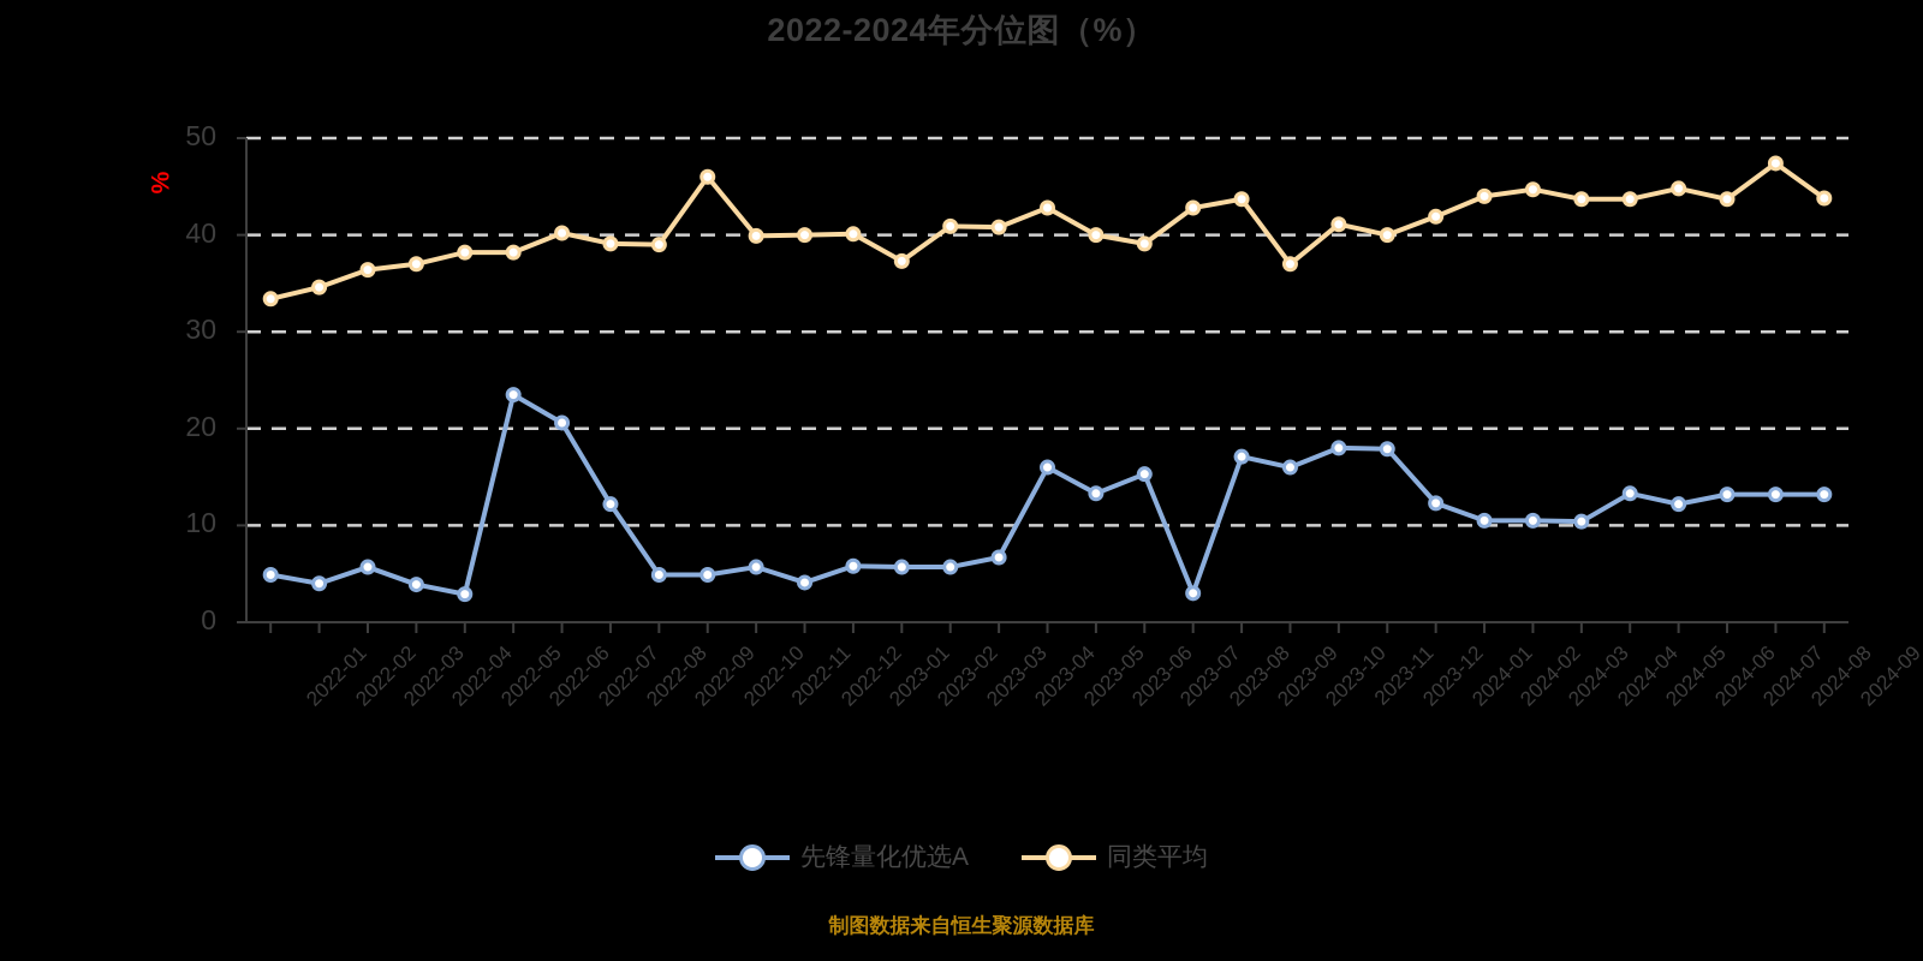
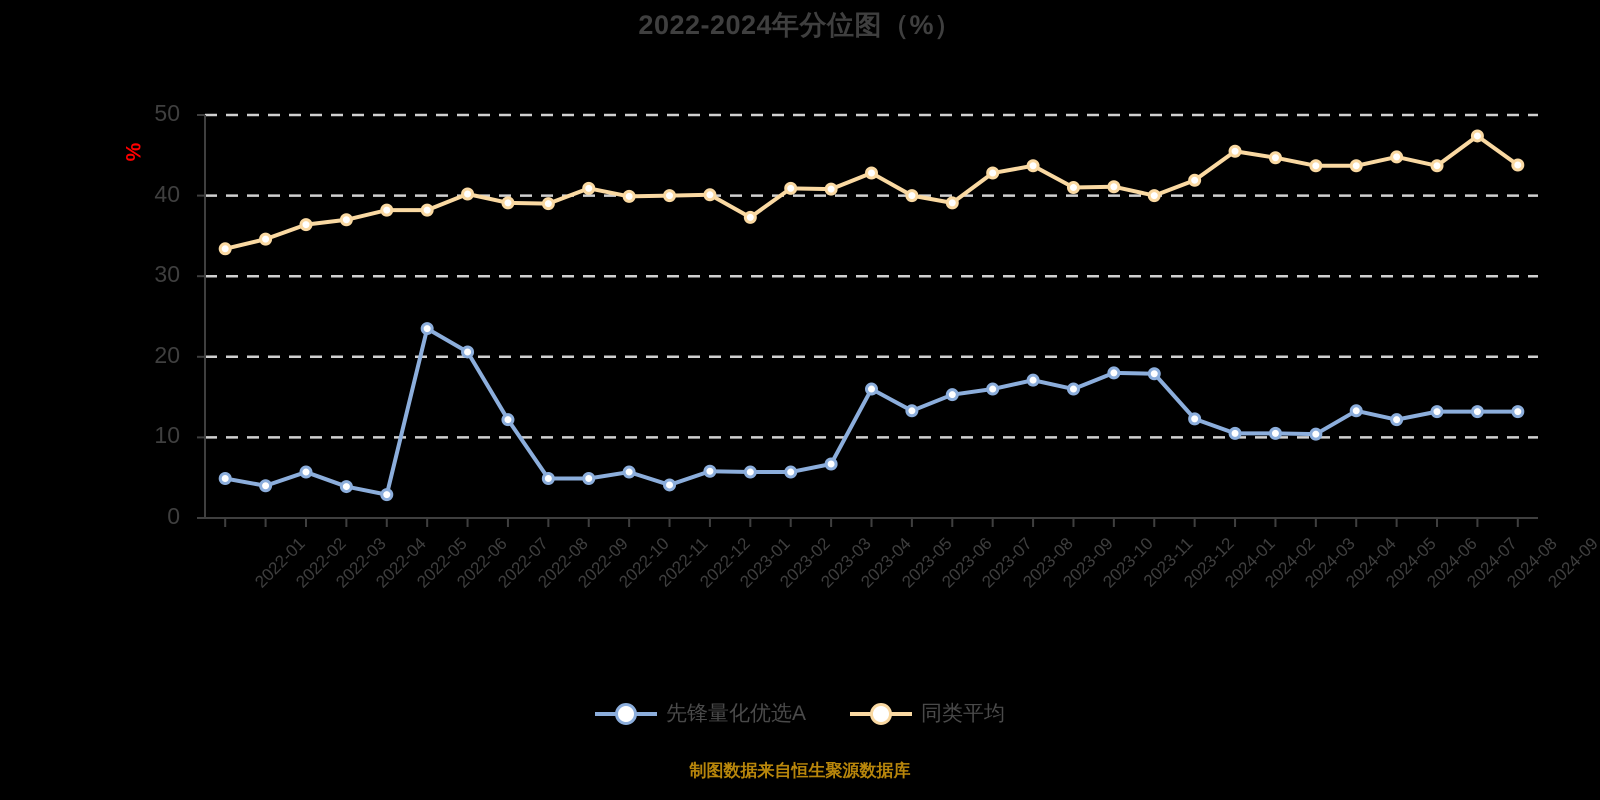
同类平均/2022-10: 46 -> 41
先锋量化优选A/2023-08: 3 -> 16
同类平均/2023-10: 37 -> 41
同类平均/2024-02: 44 -> 46
